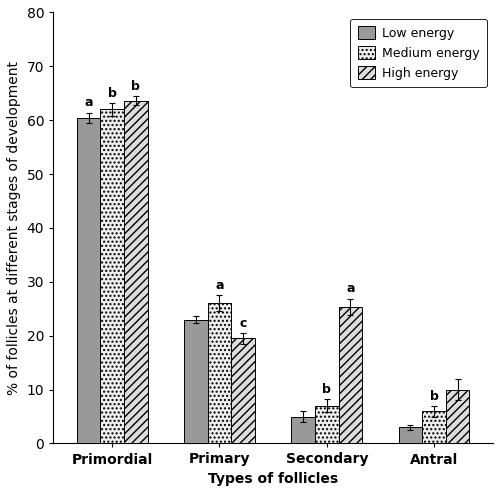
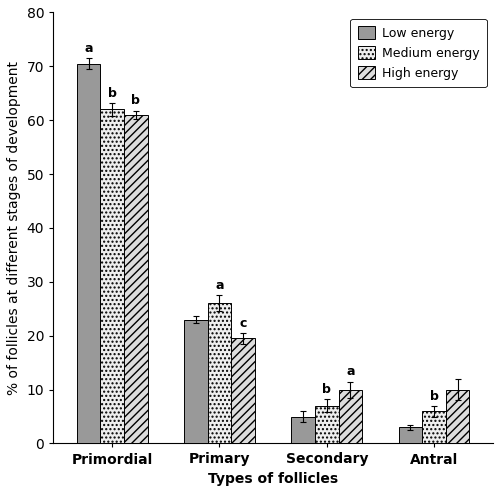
Low energy/Primordial: 60.4 -> 70.5
High energy/Primordial: 63.6 -> 61.0
High energy/Secondary: 25.4 -> 10.0
